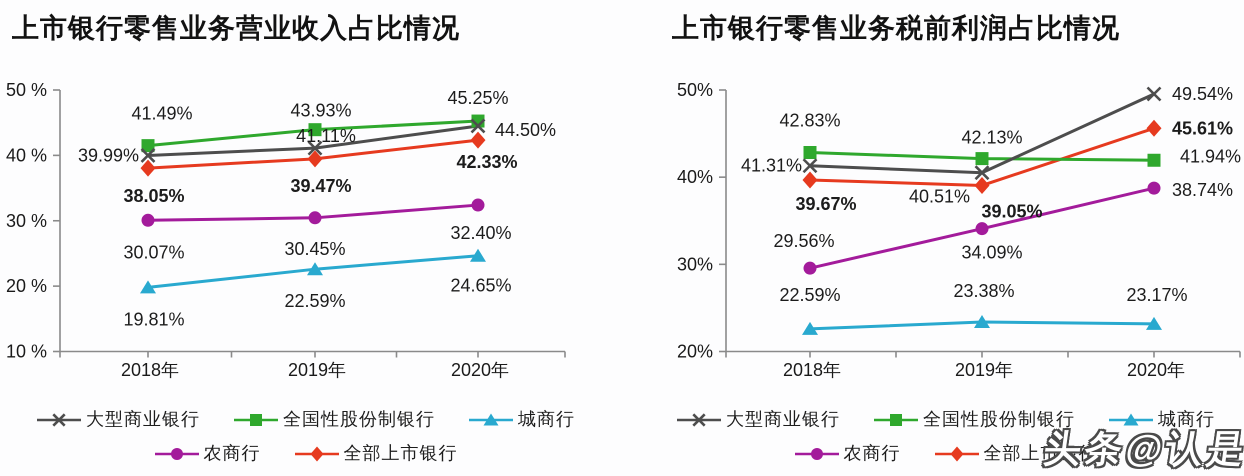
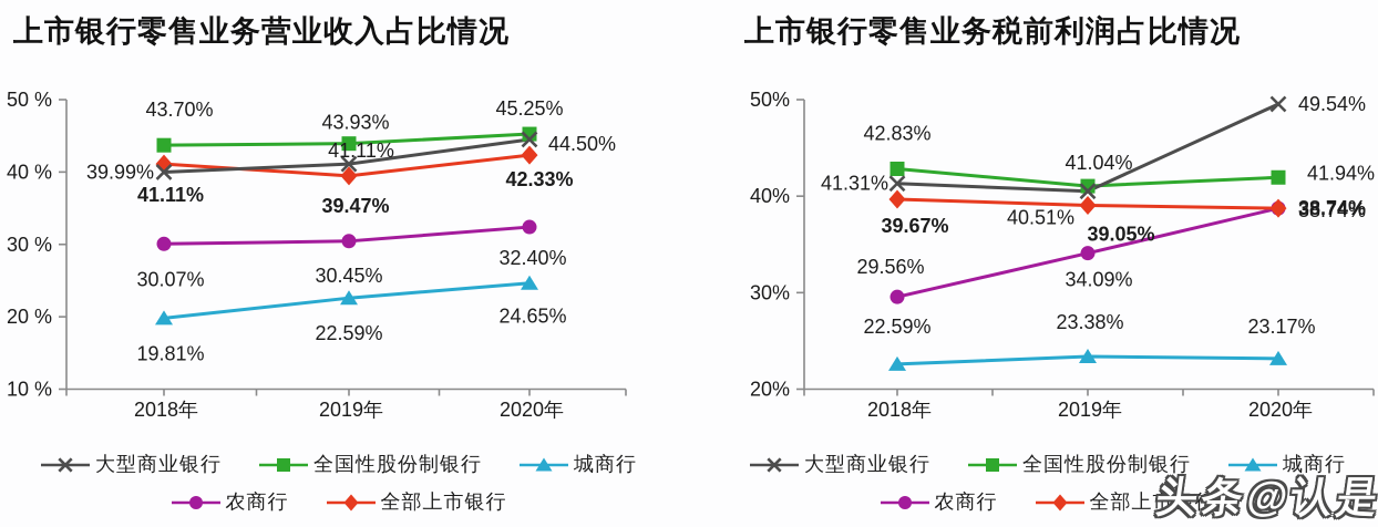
上市银行零售业务营业收入占比情况/全国性股份制银行/2018年: 41.49% -> 43.70%
上市银行零售业务营业收入占比情况/全部上市银行/2018年: 38.05% -> 41.11%
上市银行零售业务税前利润占比情况/全国性股份制银行/2019年: 42.13% -> 41.04%
上市银行零售业务税前利润占比情况/全部上市银行/2020年: 45.61% -> 38.74%
